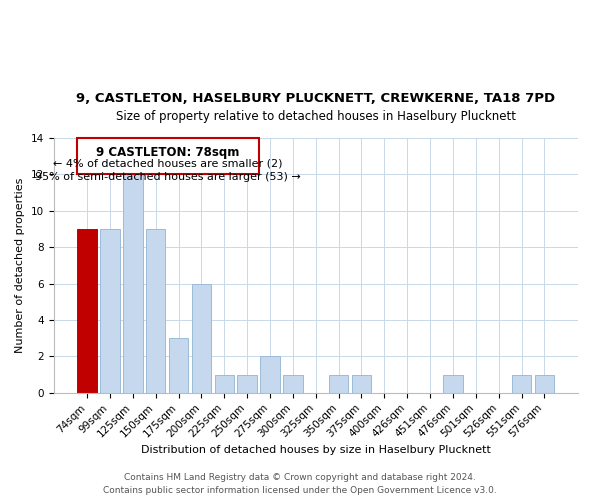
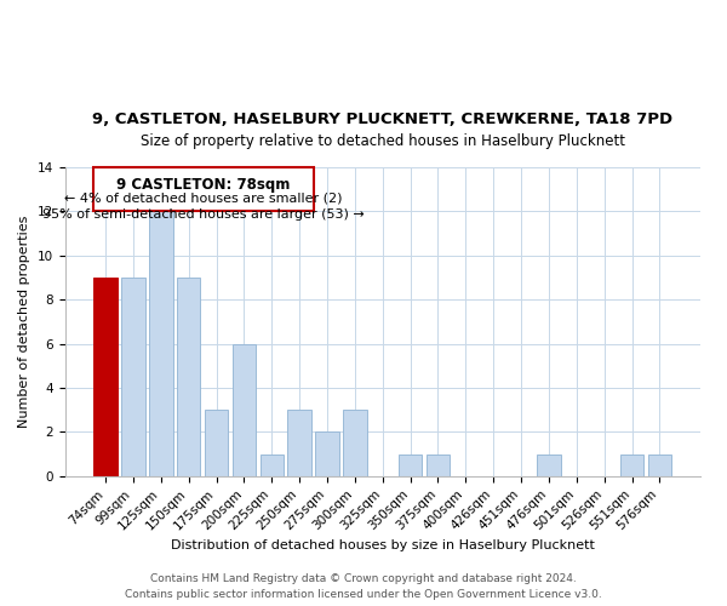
250sqm: 1 -> 3
300sqm: 1 -> 3
